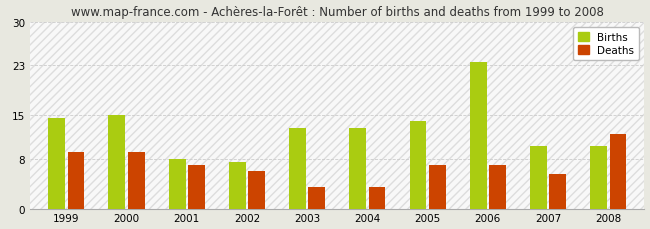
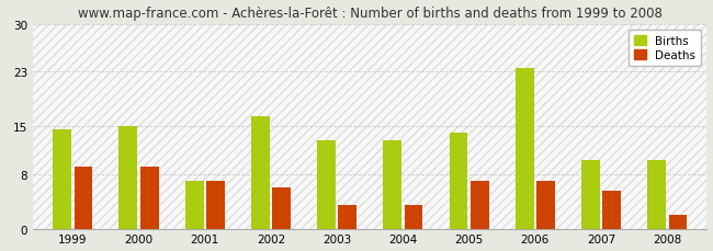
Births/2001: 8.0 -> 7.0
Births/2002: 7.4 -> 16.5
Deaths/2008: 12.0 -> 2.0
